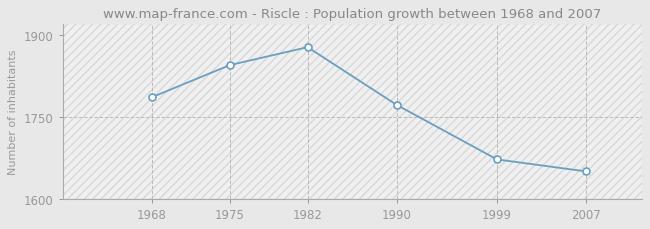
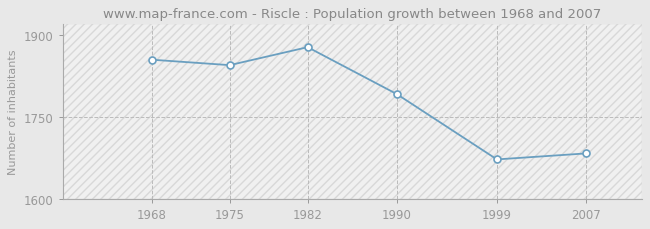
1968: 1786 -> 1855
1990: 1772 -> 1792
2007: 1650 -> 1683
